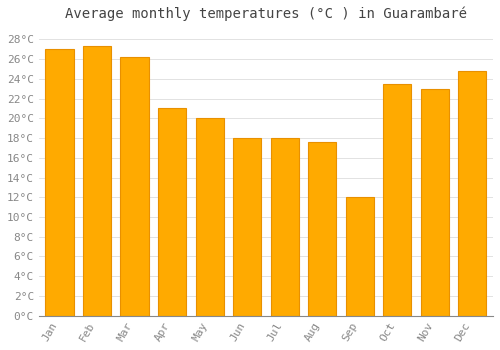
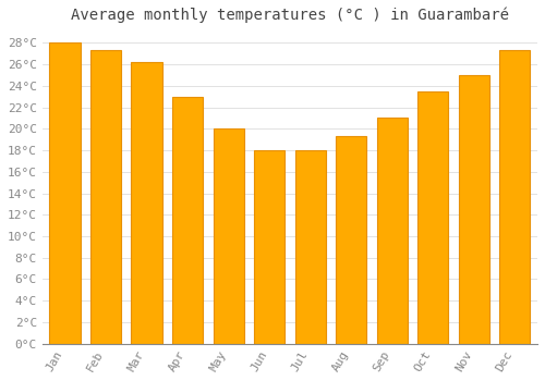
Jan: 27.0°C -> 28.0°C
Apr: 21.0°C -> 23.0°C
Aug: 17.6°C -> 19.3°C
Sep: 12.0°C -> 21.0°C
Nov: 23.0°C -> 25.0°C
Dec: 24.8°C -> 27.3°C
